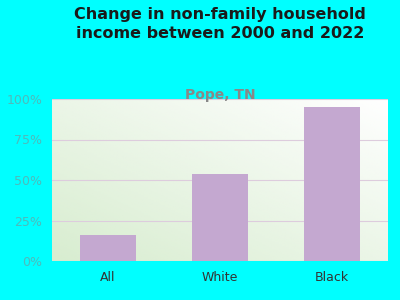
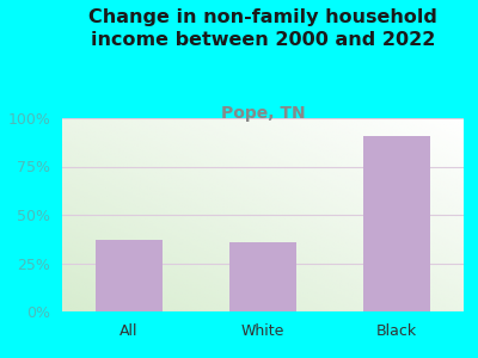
All: 16% -> 37%
White: 54% -> 36%
Black: 95% -> 91%
